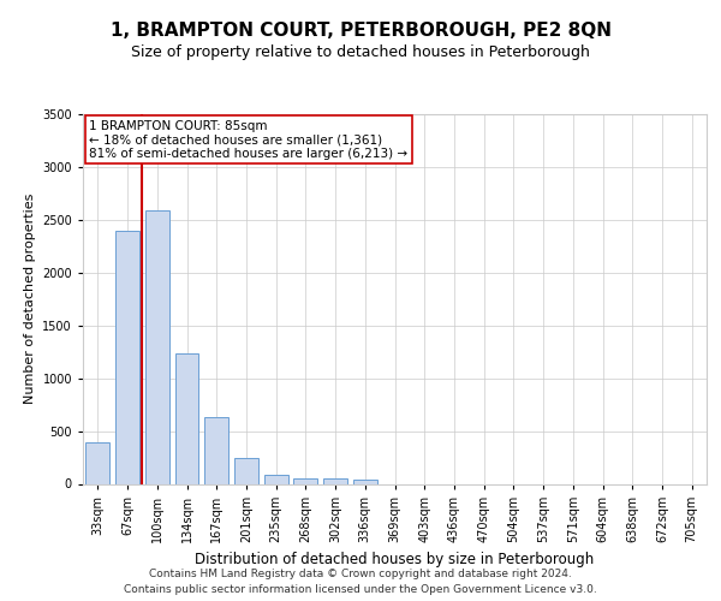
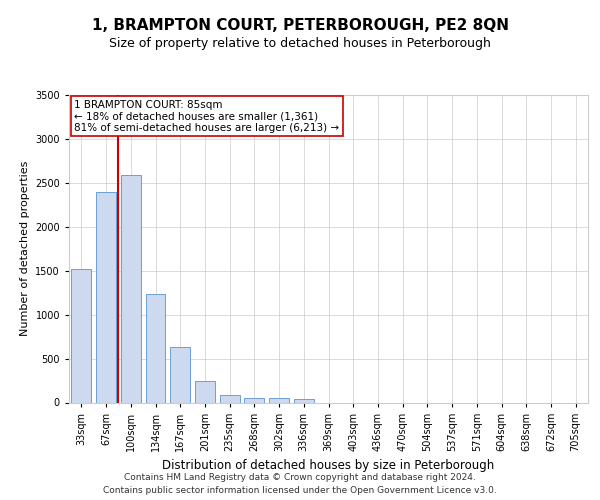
33sqm: 390 -> 1520
